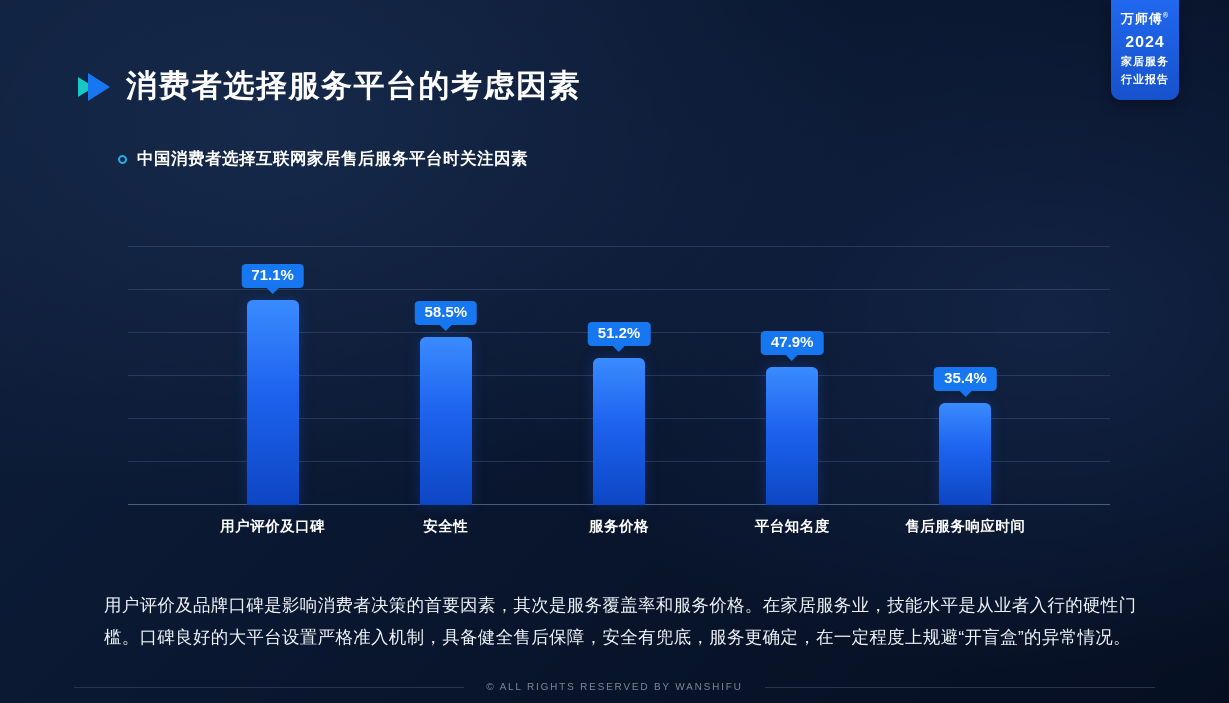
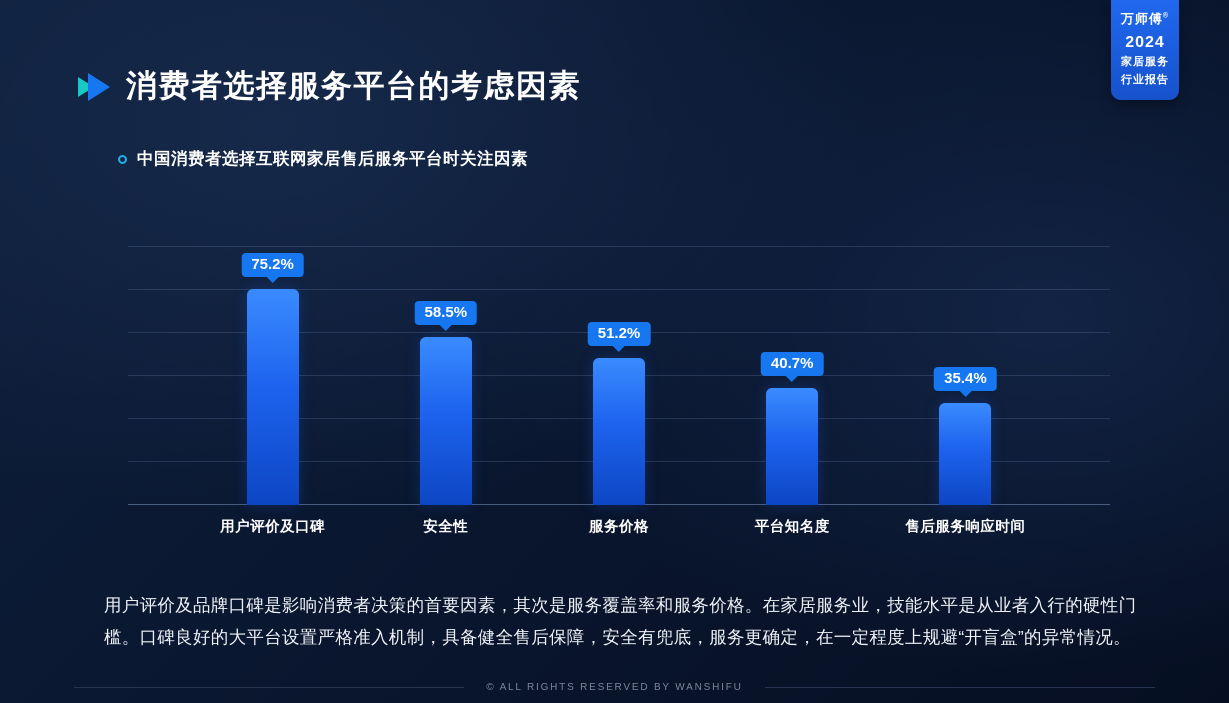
用户评价及口碑: 71.1% -> 75.2%
平台知名度: 47.9% -> 40.7%
